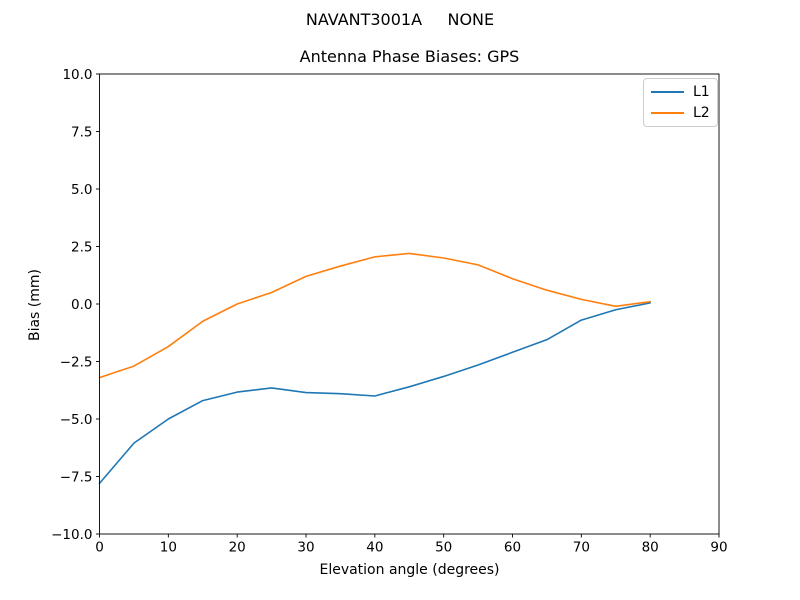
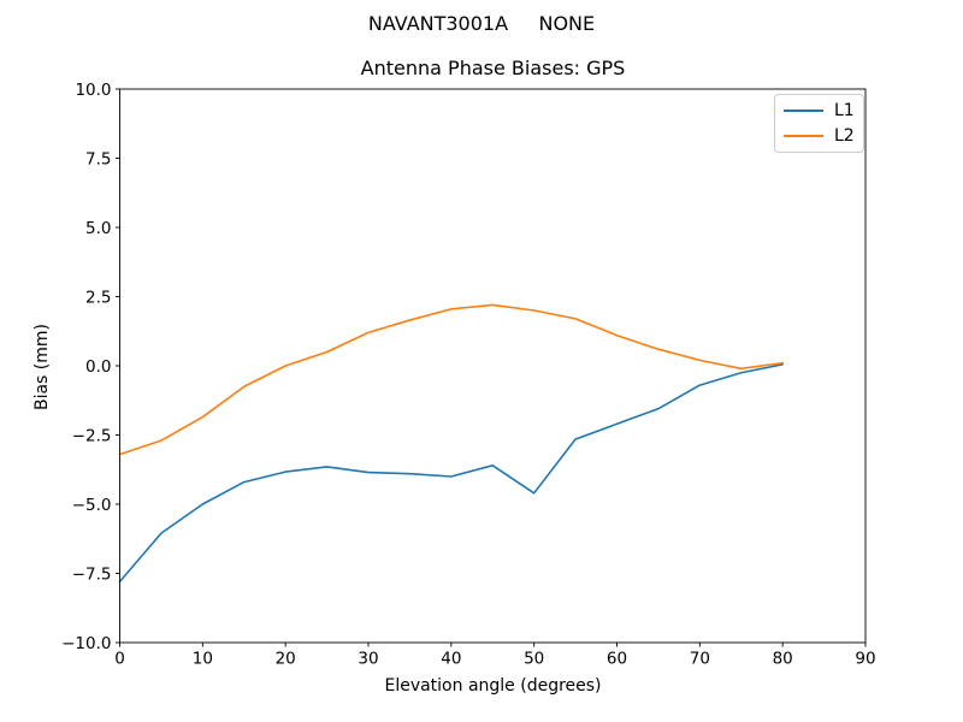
L1/50: -3.1 -> -4.6
